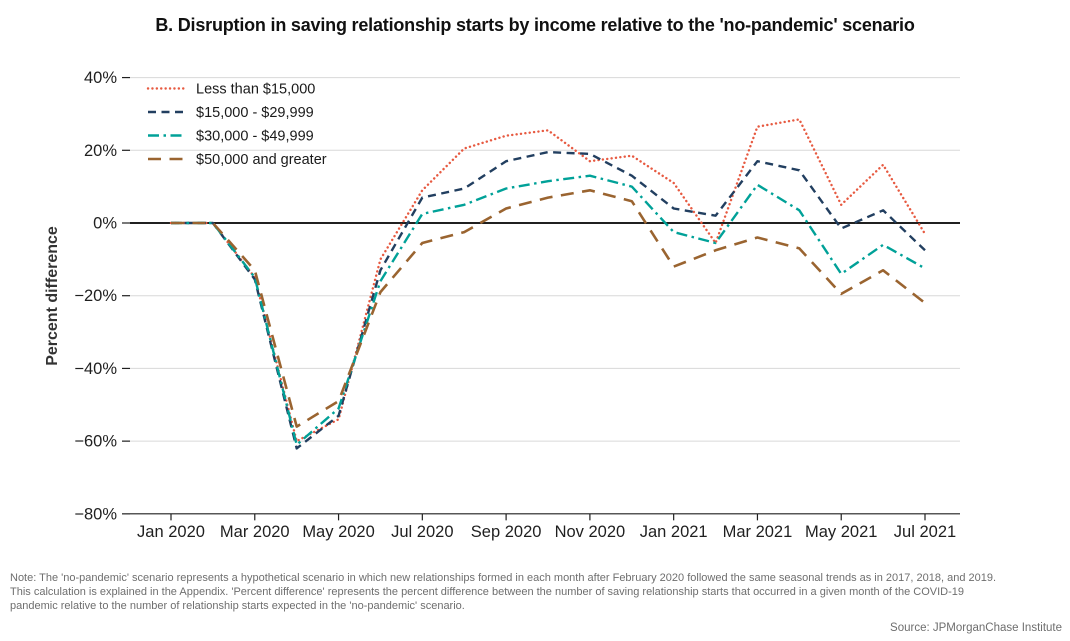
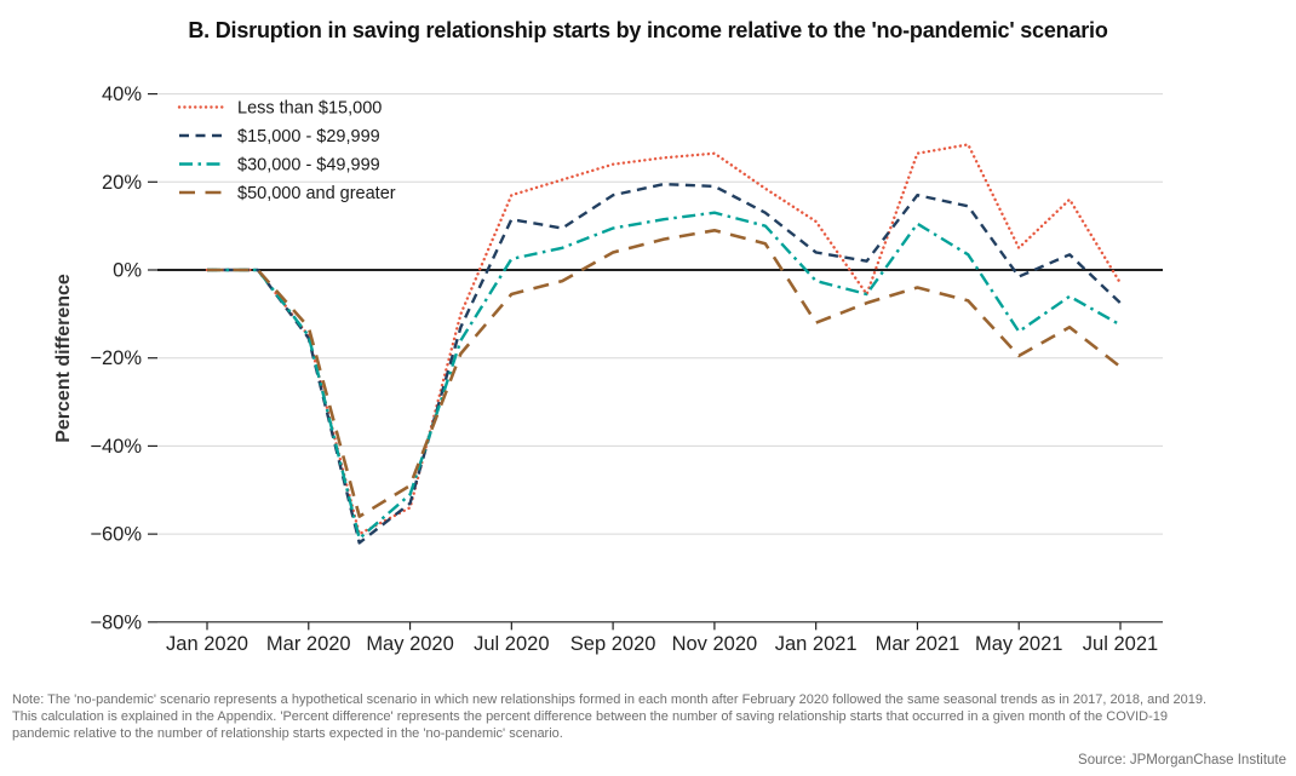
Less than $15,000/Jul 2020: 9% -> 17%
$15,000 - $29,999/Jul 2020: 7% -> 12%
Less than $15,000/Nov 2020: 17% -> 26%
